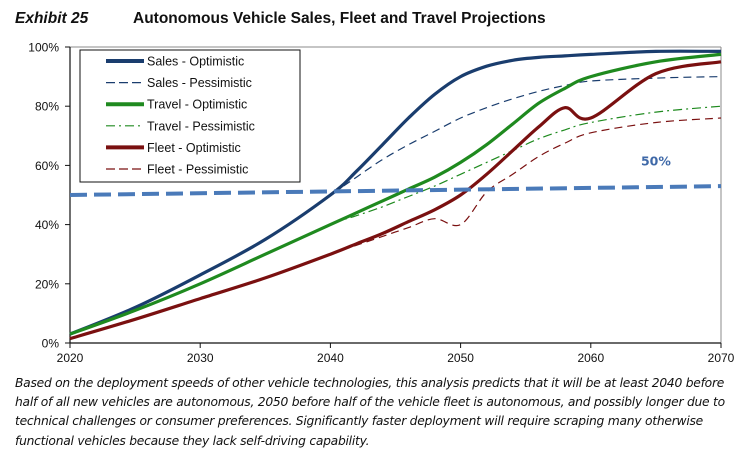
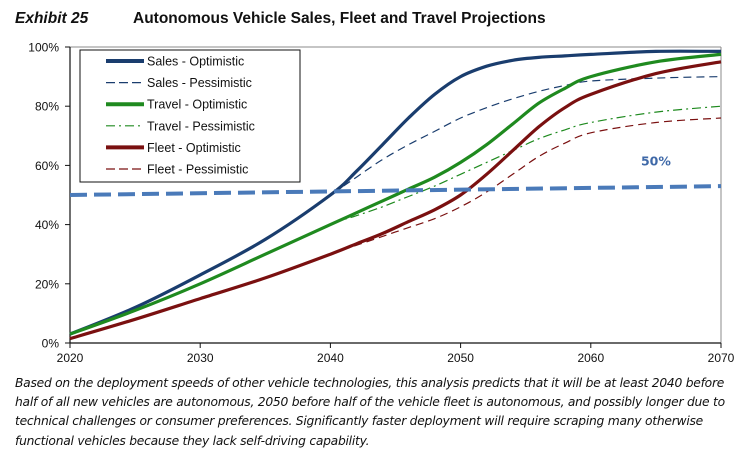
Fleet - Pessimistic/2050: 40% -> 46%
Fleet - Optimistic/2060: 76% -> 84%
